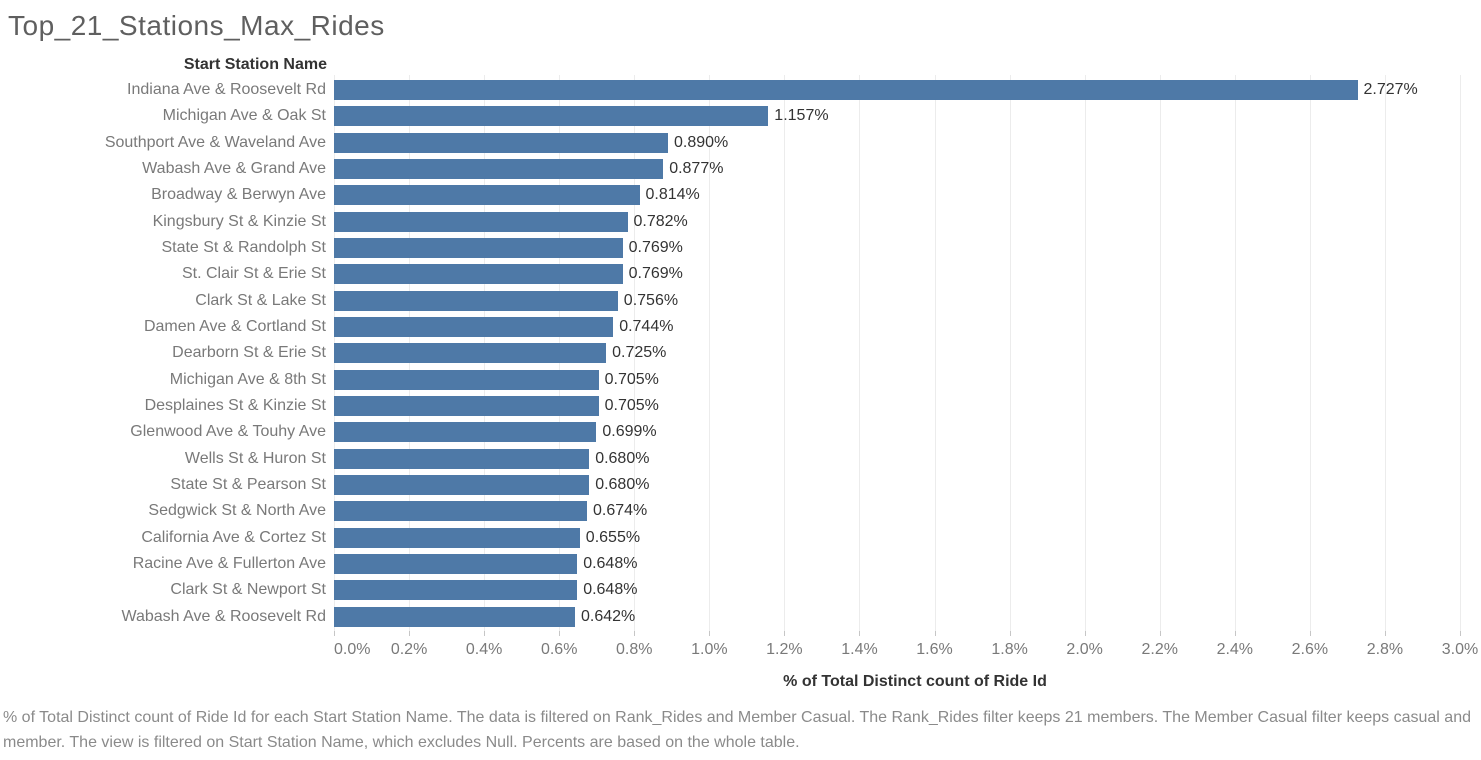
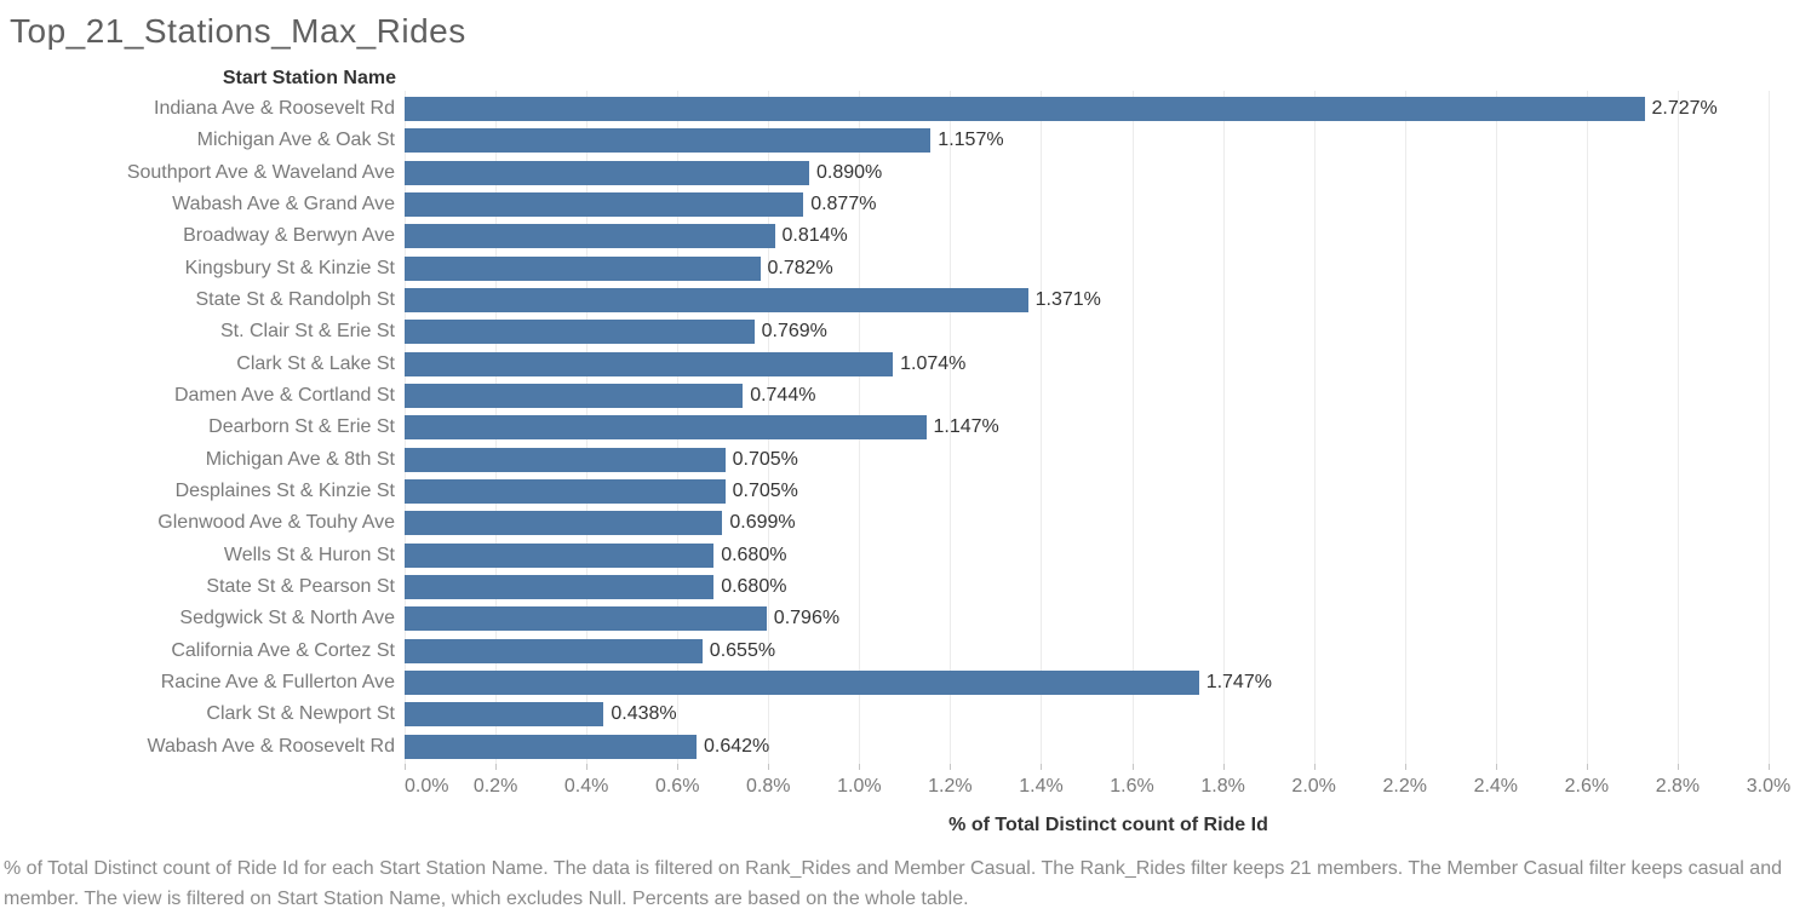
State St & Randolph St: 0.769% -> 1.371%
Clark St & Lake St: 0.756% -> 1.074%
Dearborn St & Erie St: 0.725% -> 1.147%
Sedgwick St & North Ave: 0.674% -> 0.796%
Racine Ave & Fullerton Ave: 0.648% -> 1.747%
Clark St & Newport St: 0.648% -> 0.438%
